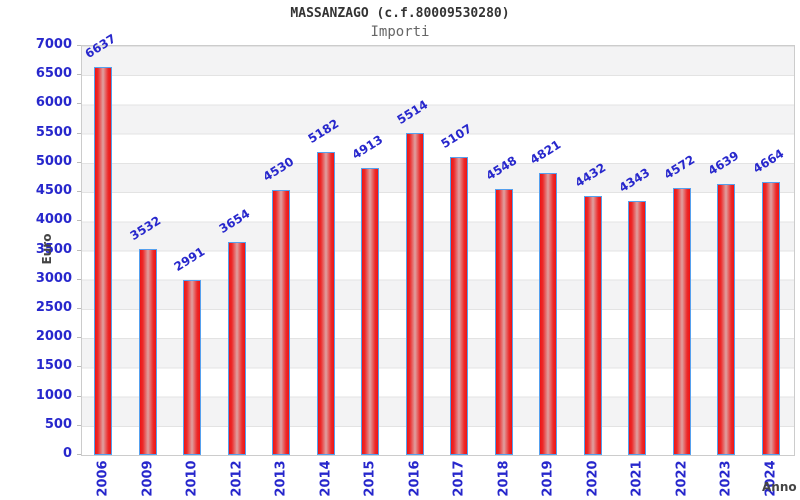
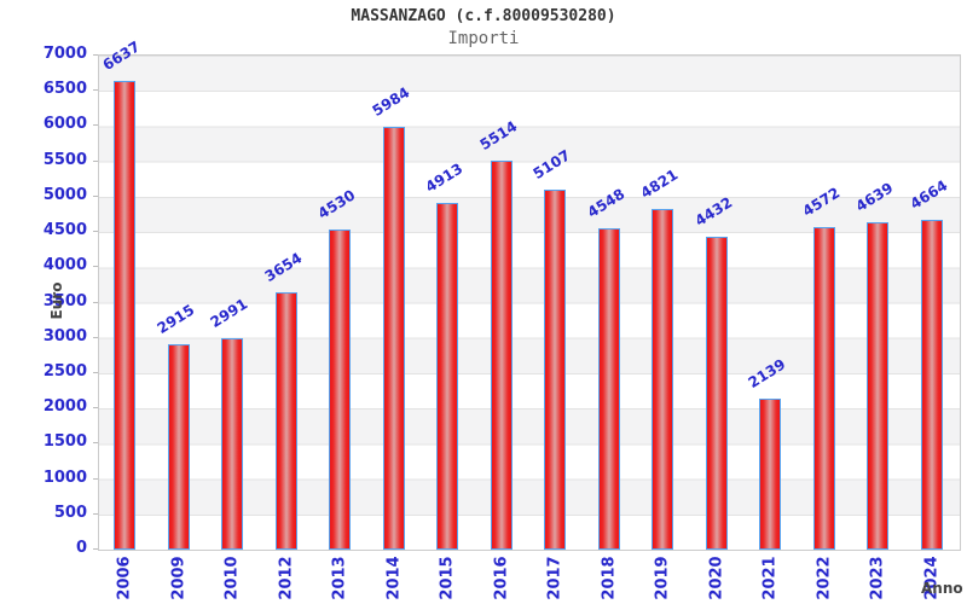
2009: 3532 -> 2915
2014: 5182 -> 5984
2021: 4343 -> 2139
